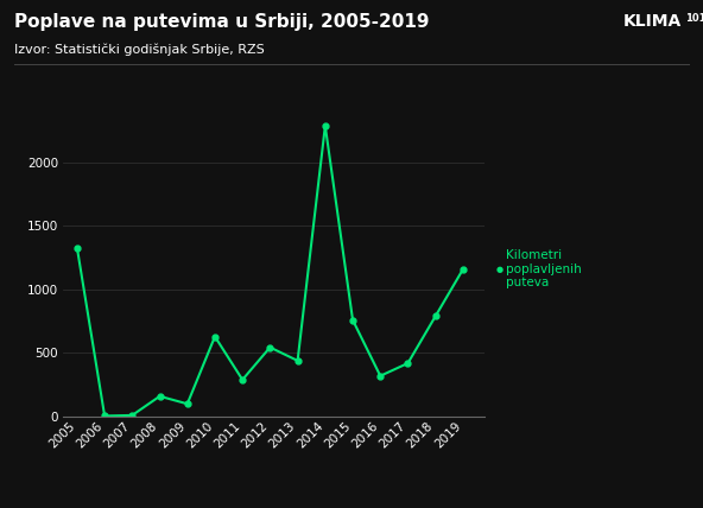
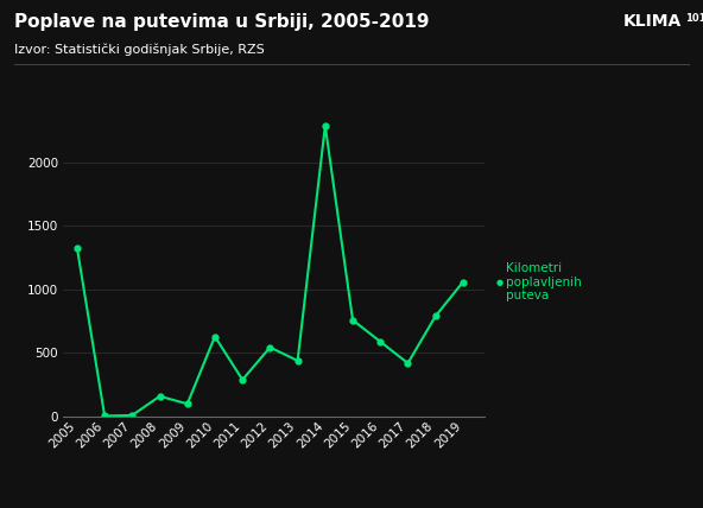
2016: 320 -> 590
2019: 1160 -> 1060
